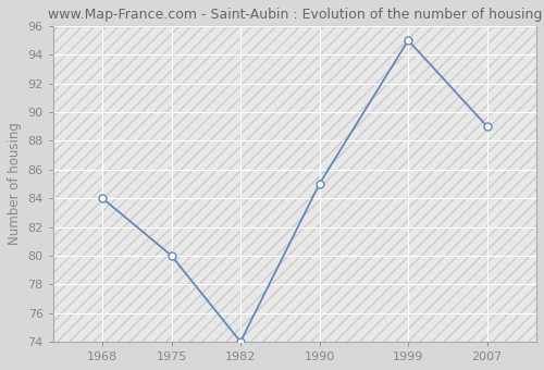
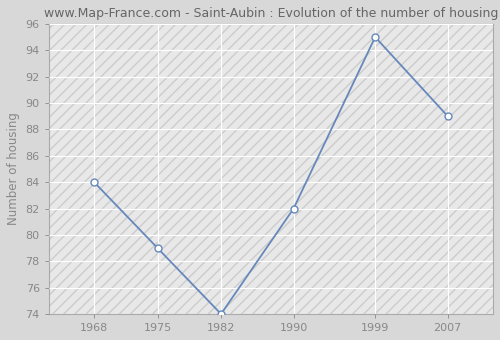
1975: 80 -> 79
1990: 85 -> 82
